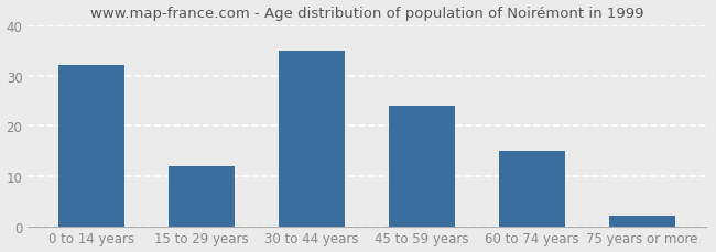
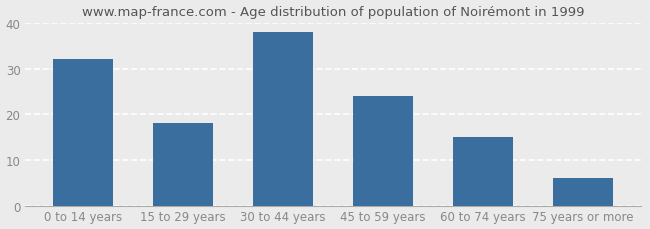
15 to 29 years: 12 -> 18
30 to 44 years: 35 -> 38
75 years or more: 2 -> 6
